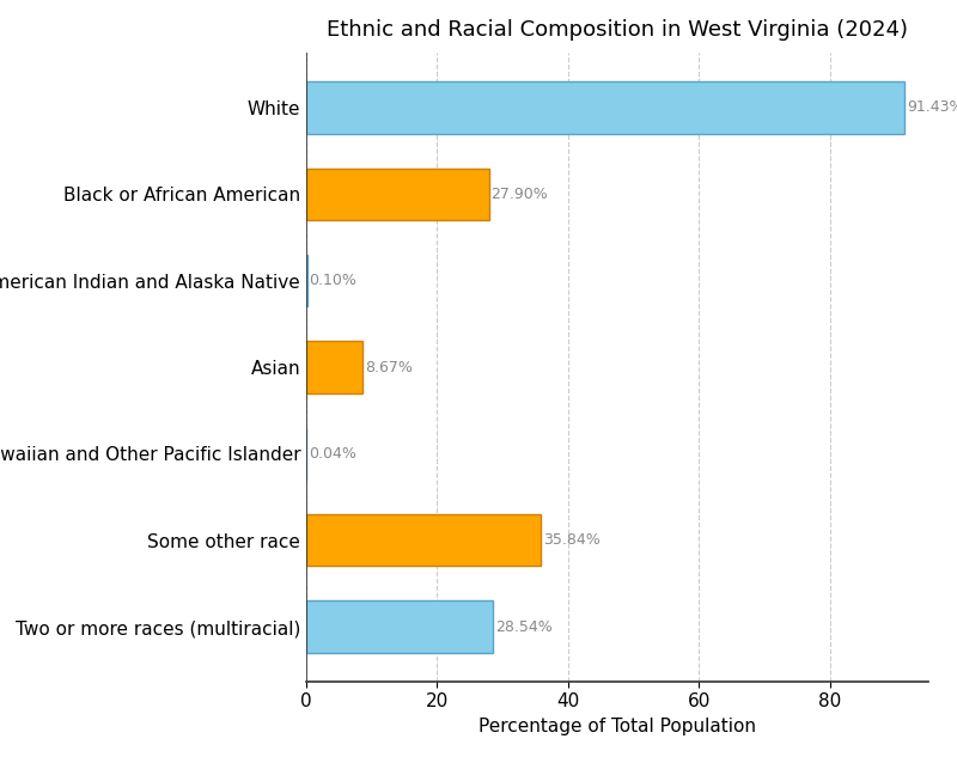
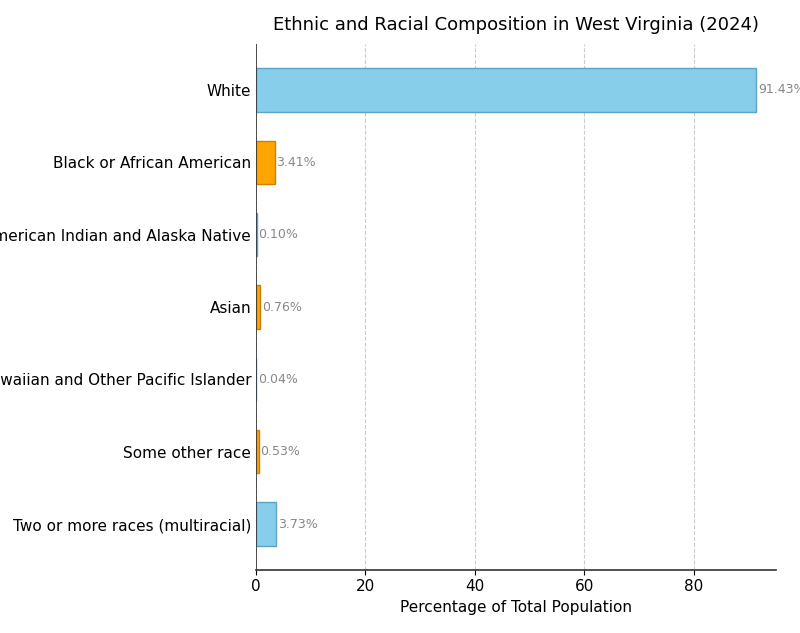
Black or African American: 27.90% -> 3.41%
Asian: 8.67% -> 0.76%
Some other race: 35.84% -> 0.53%
Two or more races (multiracial): 28.54% -> 3.73%
